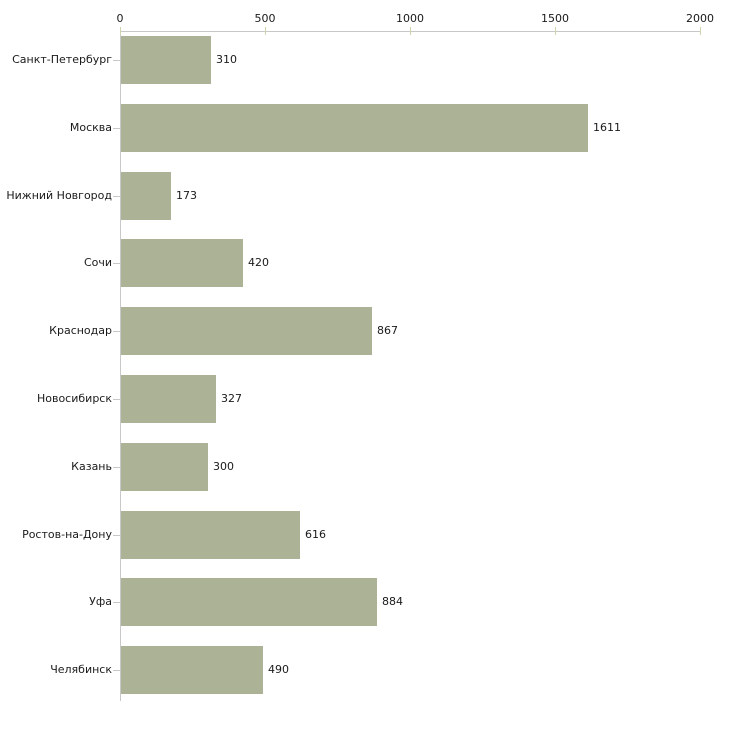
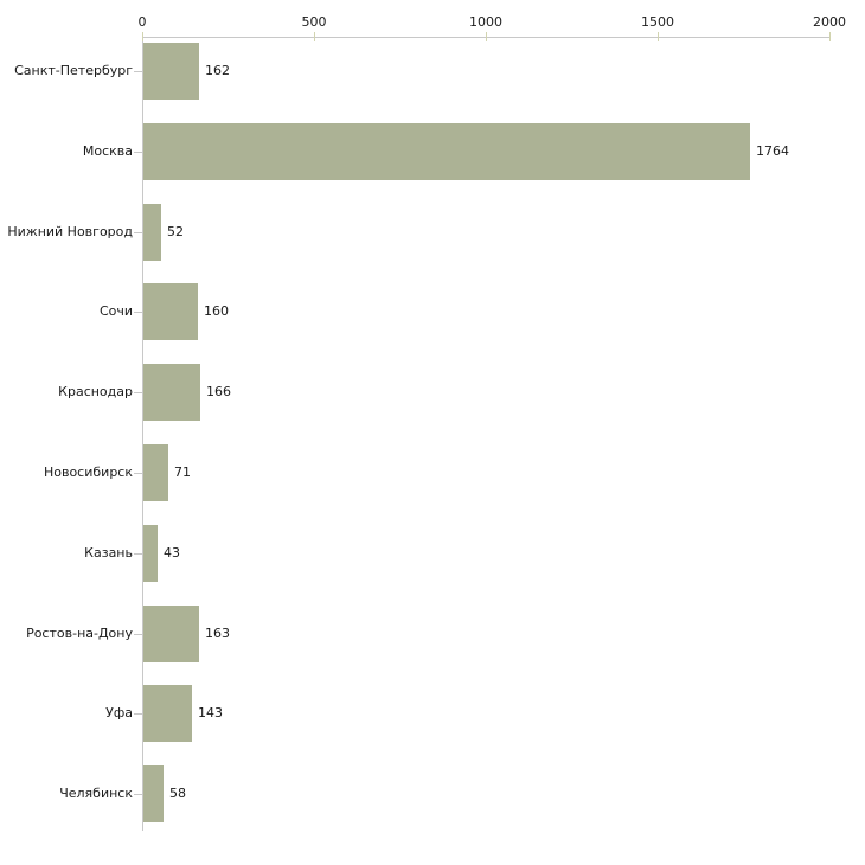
Санкт-Петербург: 310 -> 162
Москва: 1611 -> 1764
Нижний Новгород: 173 -> 52
Сочи: 420 -> 160
Краснодар: 867 -> 166
Новосибирск: 327 -> 71
Казань: 300 -> 43
Ростов-на-Дону: 616 -> 163
Уфа: 884 -> 143
Челябинск: 490 -> 58
